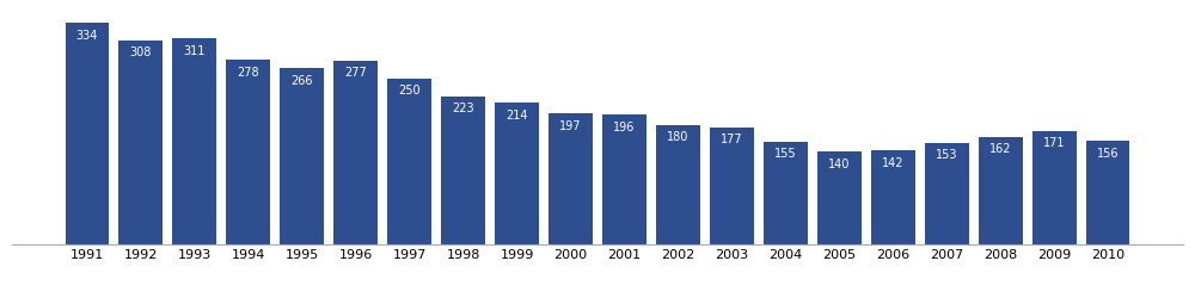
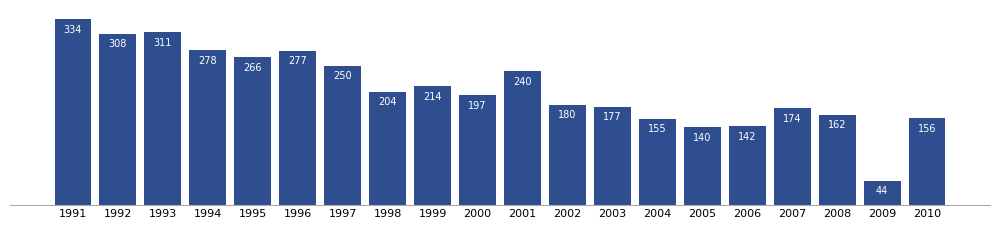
1998: 223 -> 204
2001: 196 -> 240
2007: 153 -> 174
2009: 171 -> 44
